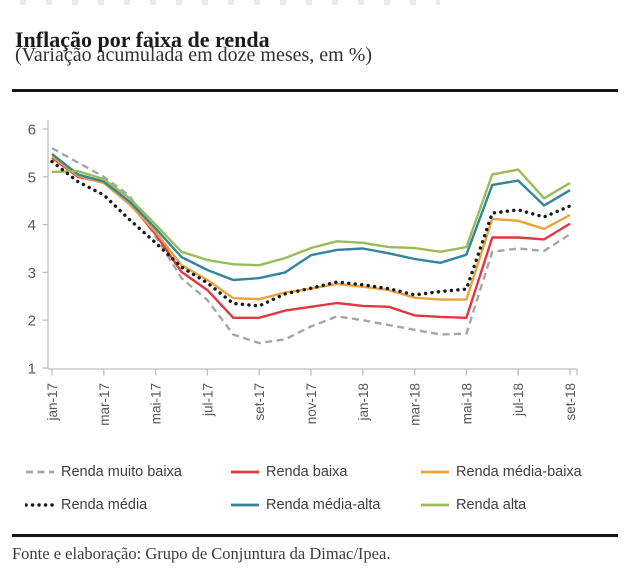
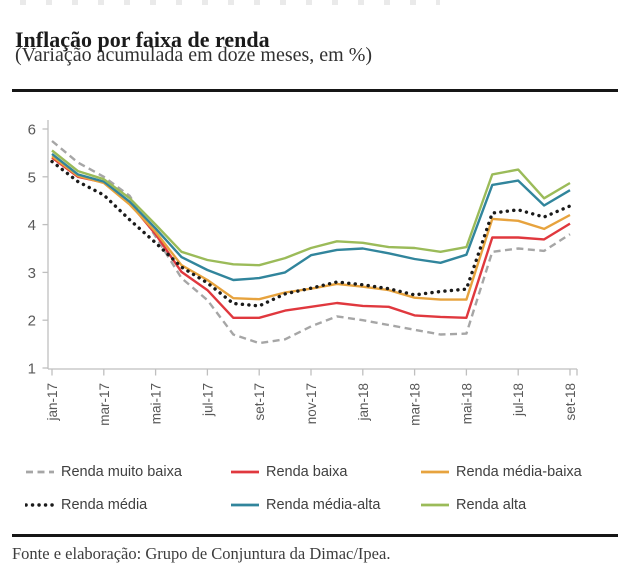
Renda muito baixa/jan-17: 5.6 -> 5.8
Renda alta/jan-17: 5.1 -> 5.5
